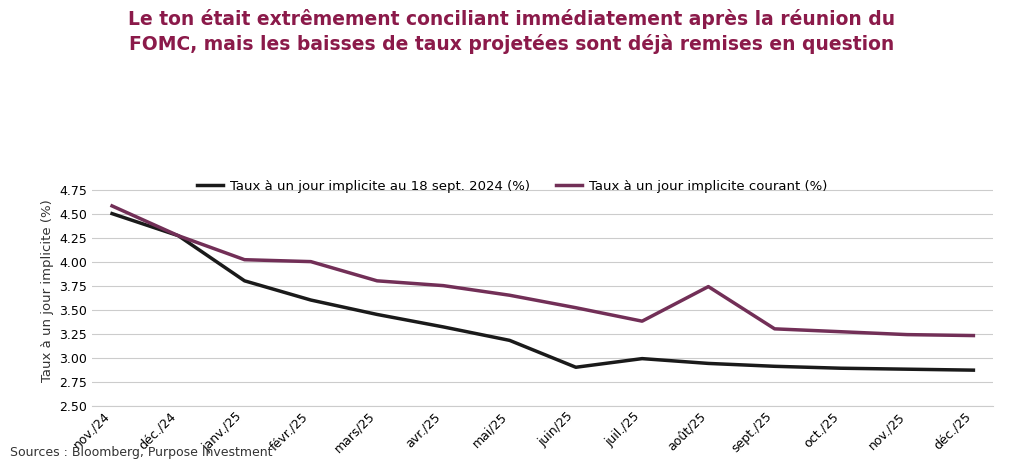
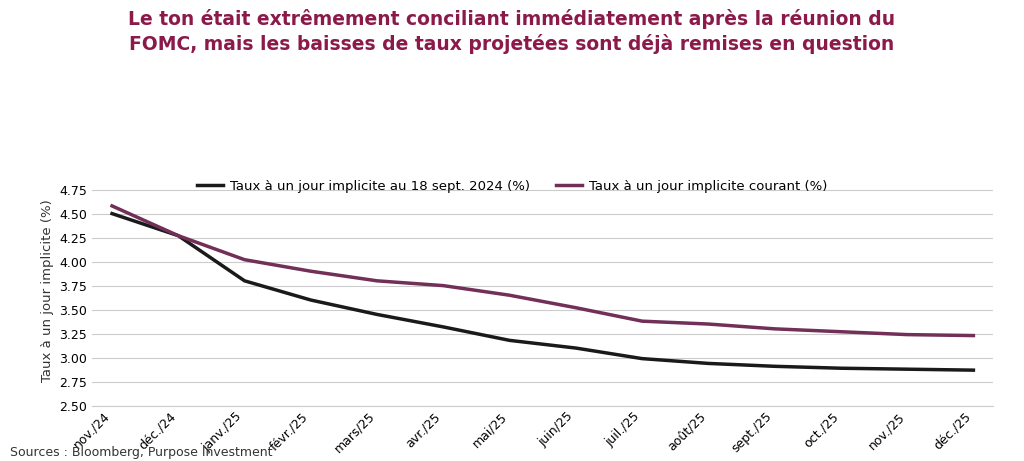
Taux à un jour implicite courant (%)/févr./25: 4.00 -> 3.90
Taux à un jour implicite au 18 sept. 2024 (%)/juin/25: 2.90 -> 3.10
Taux à un jour implicite courant (%)/août/25: 3.74 -> 3.35
